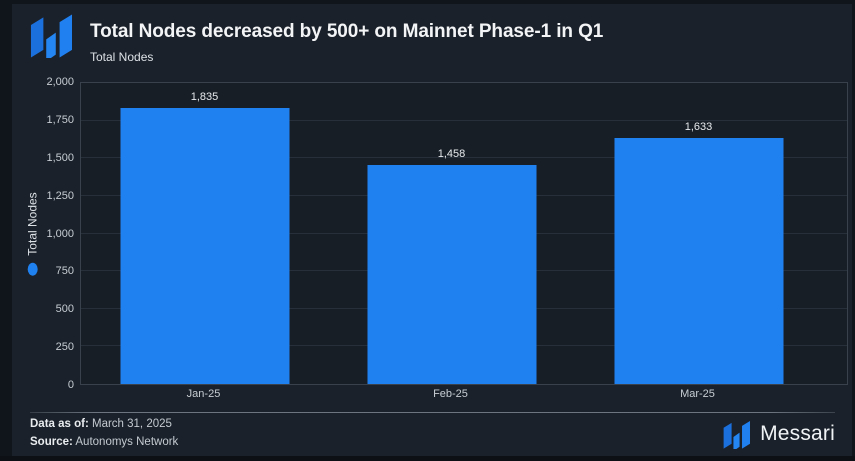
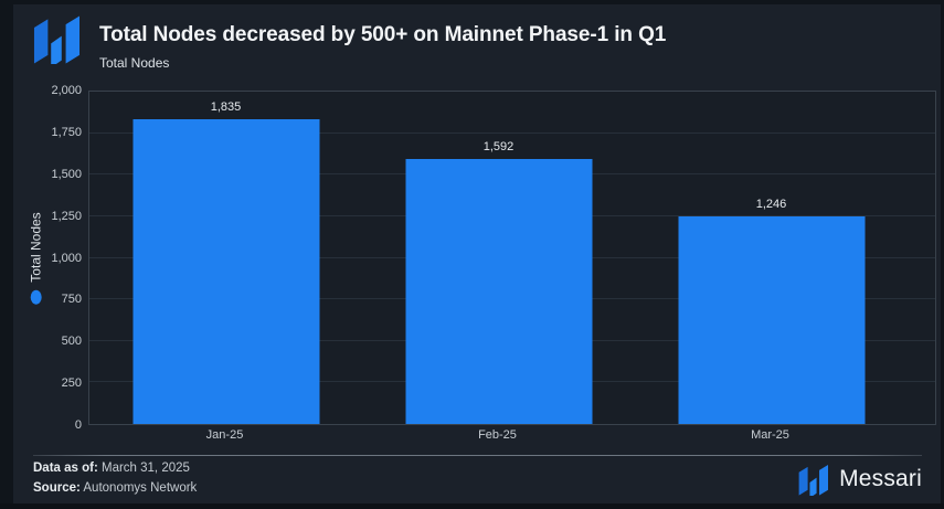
Feb-25: 1,458 -> 1,592
Mar-25: 1,633 -> 1,246
